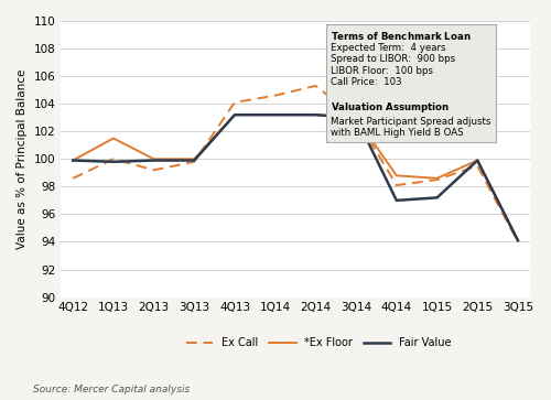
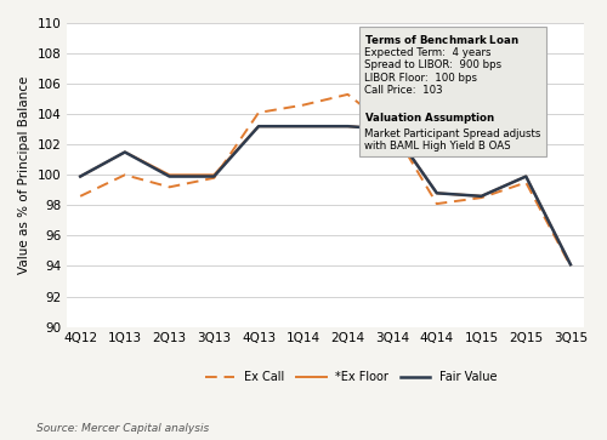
Fair Value/1Q13: 99.8 -> 101.5
Fair Value/4Q14: 97.0 -> 98.8
Fair Value/1Q15: 97.2 -> 98.6
